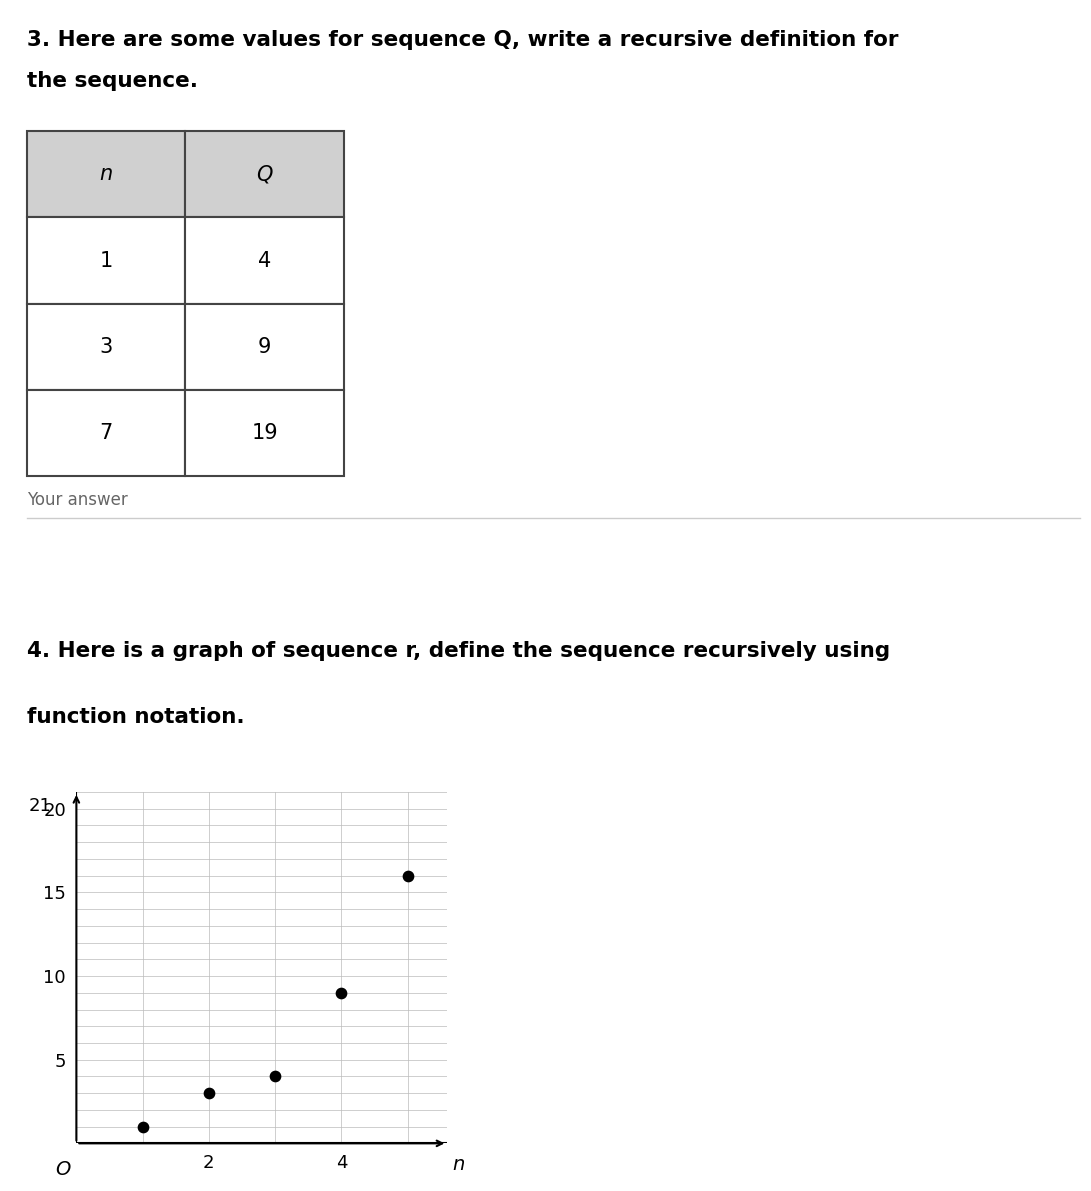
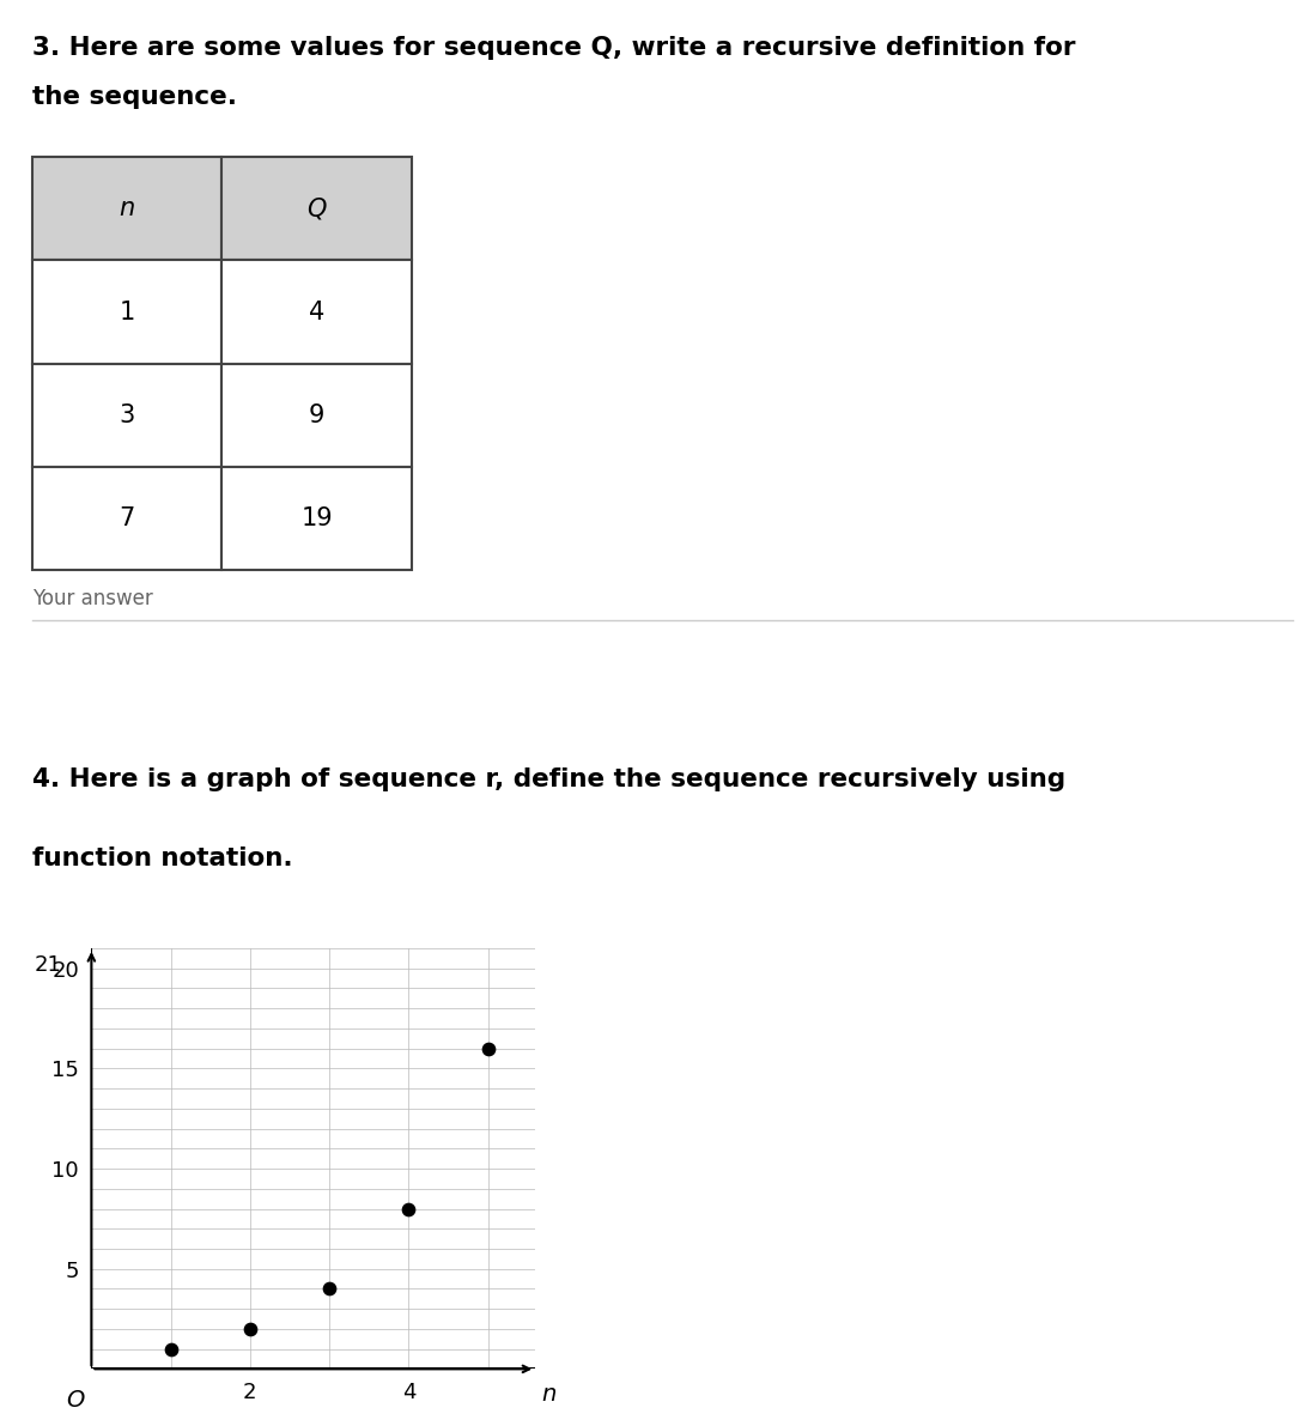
2: 3 -> 2
4: 9 -> 8
